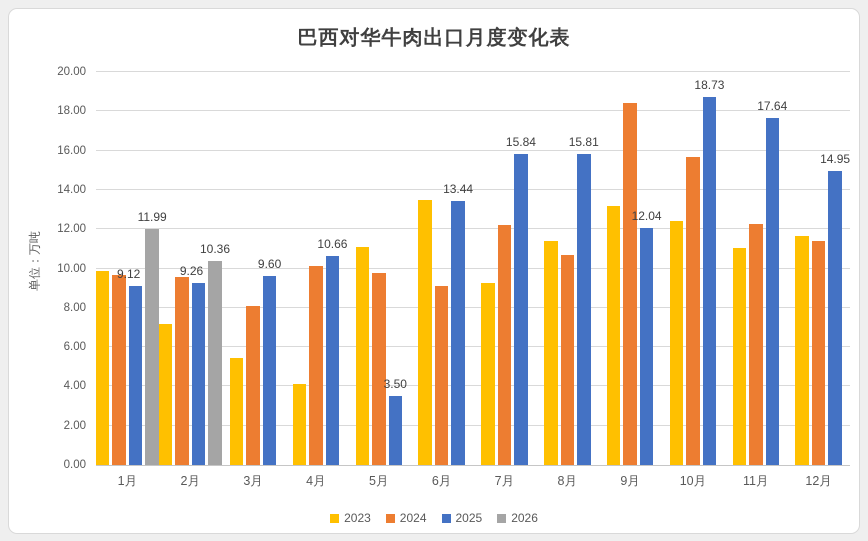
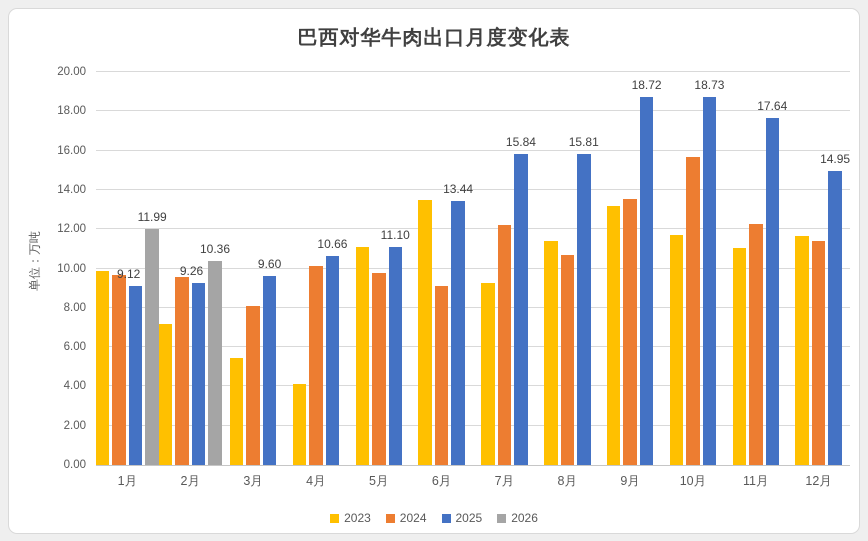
2025/5月: 3.50 -> 11.10
2024/9月: 18.4 -> 13.5
2025/9月: 12.04 -> 18.72
2023/10月: 12.4 -> 11.7
